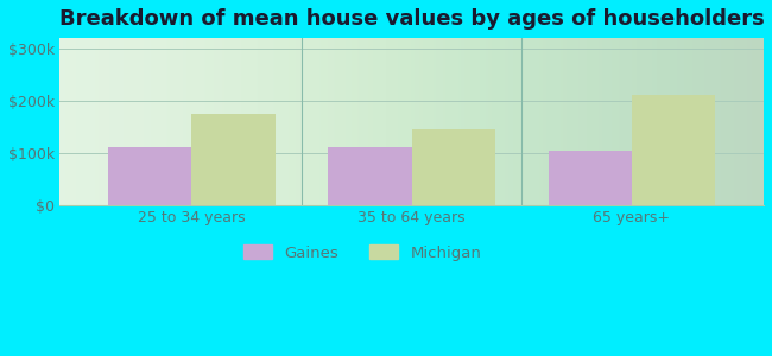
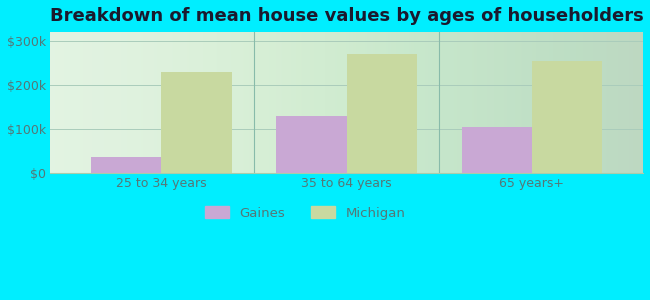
Gaines/25 to 34 years: $110k -> $35k
Michigan/25 to 34 years: $175k -> $230k
Gaines/35 to 64 years: $110k -> $130k
Michigan/35 to 64 years: $145k -> $270k
Michigan/65 years+: $210k -> $255k
